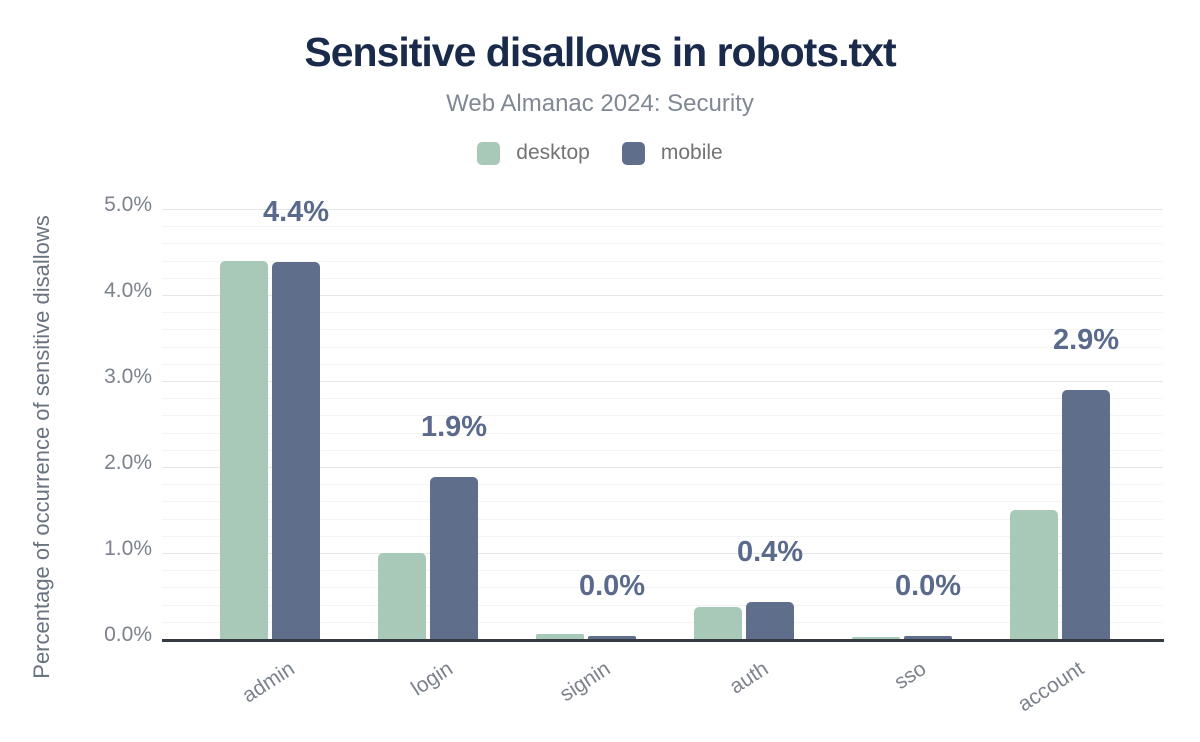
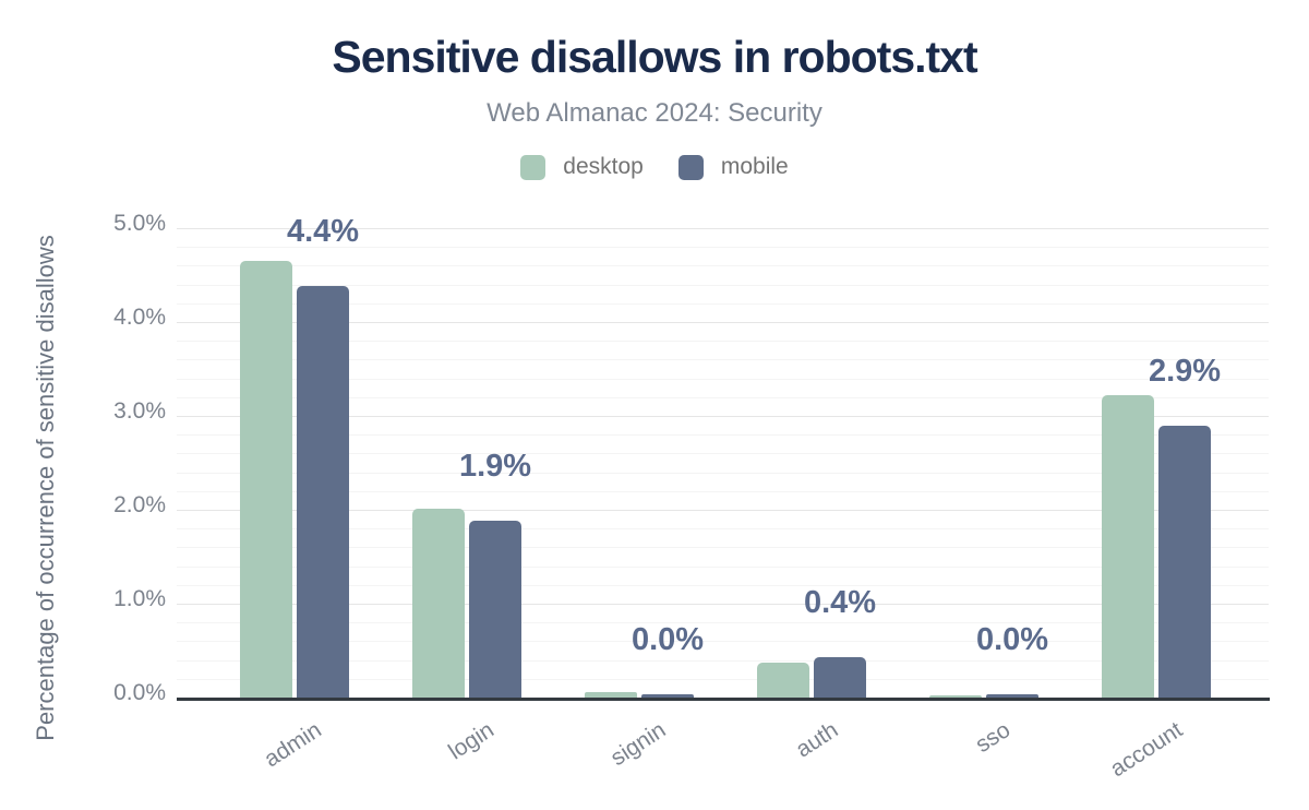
desktop/admin: 4.4% -> 4.7%
desktop/login: 1.0% -> 2.0%
desktop/account: 1.5% -> 3.2%
